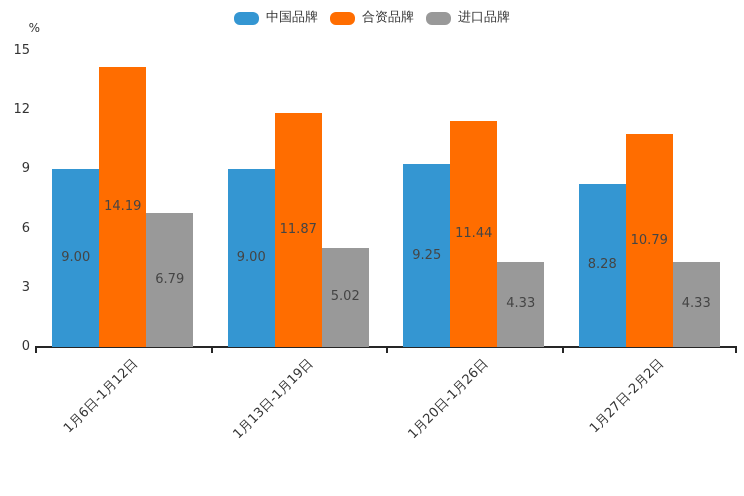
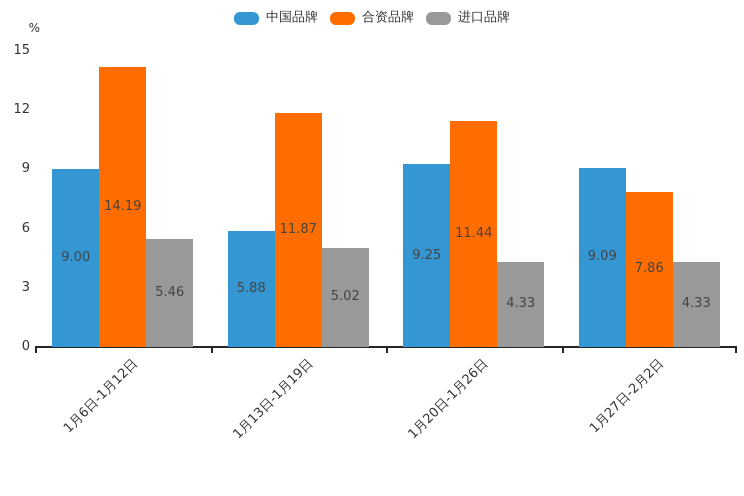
进口品牌/1月6日-1月12日: 6.79 -> 5.46
中国品牌/1月13日-1月19日: 9.00 -> 5.88
中国品牌/1月27日-2月2日: 8.28 -> 9.09
合资品牌/1月27日-2月2日: 10.79 -> 7.86
